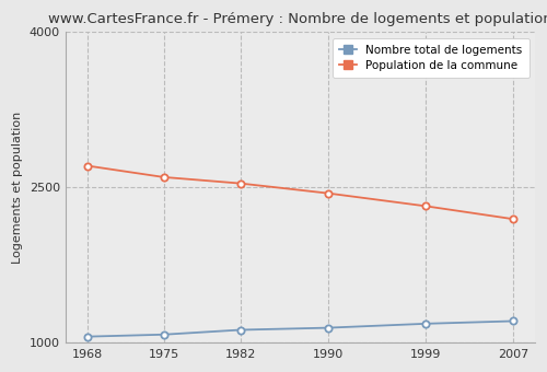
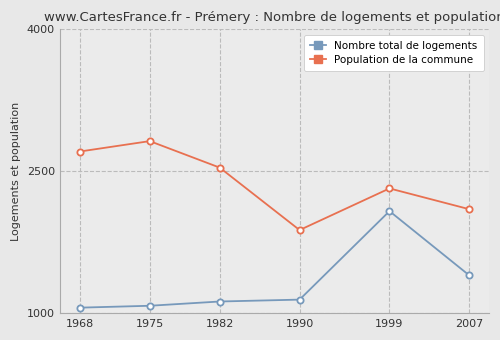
Population de la commune/1975: 2600 -> 2820
Population de la commune/1990: 2440 -> 1880
Nombre total de logements/1999: 1180 -> 2080
Nombre total de logements/2007: 1210 -> 1400
Population de la commune/2007: 2200 -> 2100
